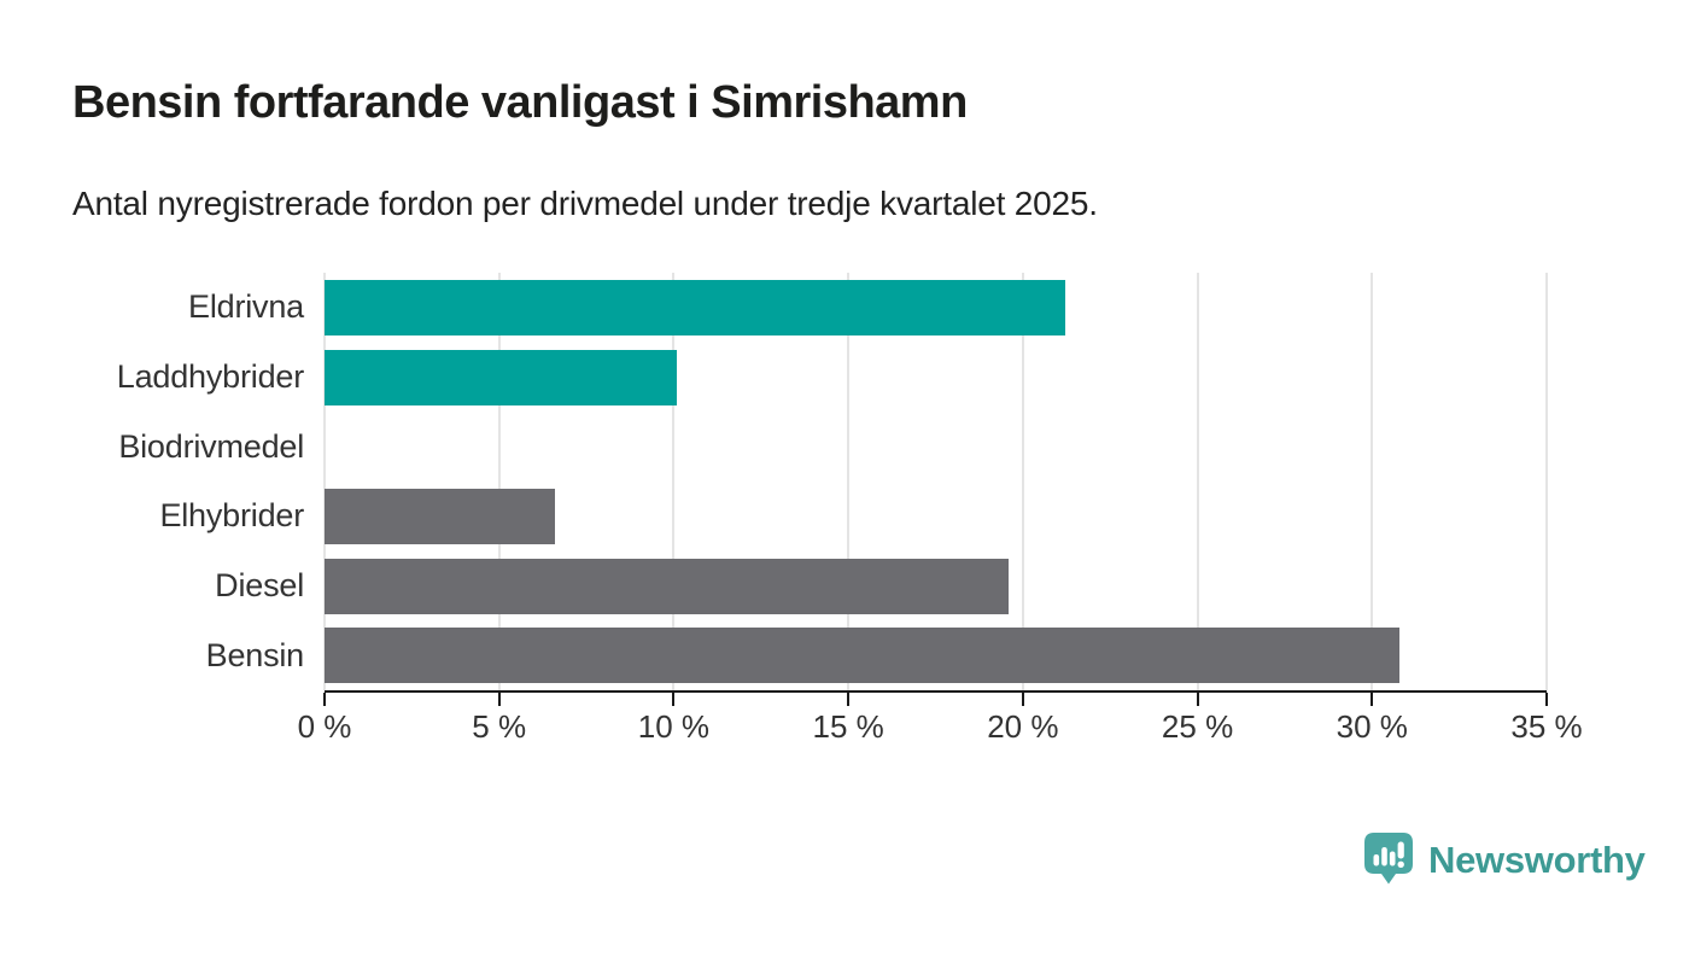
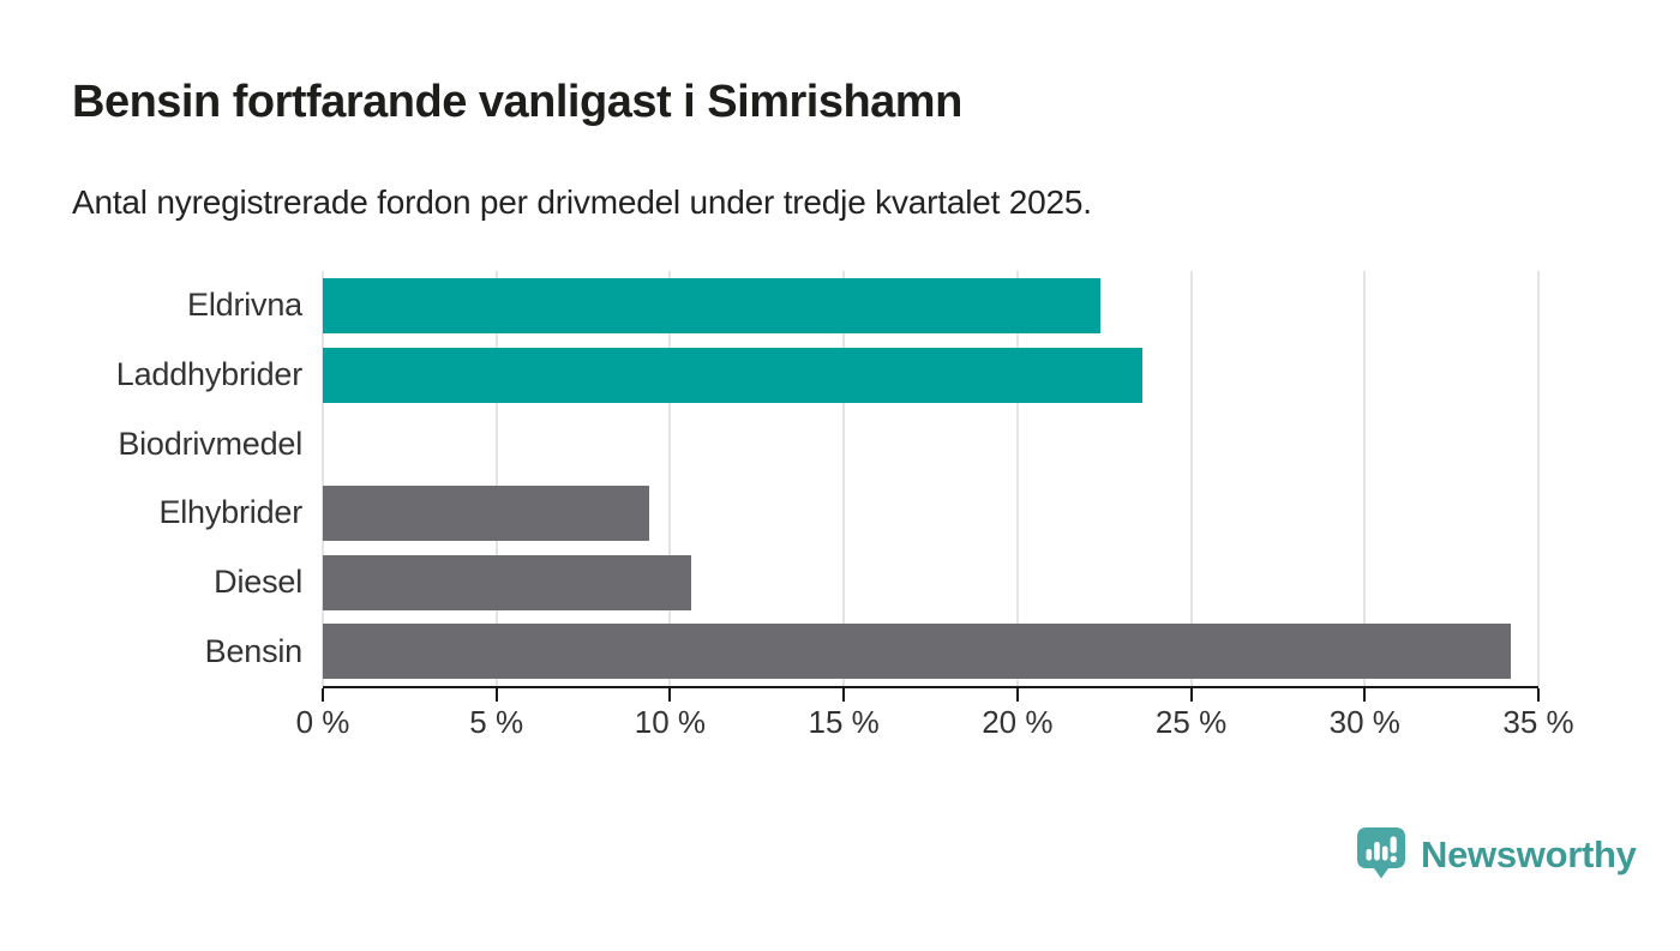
Eldrivna: 21.2% -> 22.4%
Laddhybrider: 10.1% -> 23.6%
Elhybrider: 6.6% -> 9.4%
Diesel: 19.6% -> 10.6%
Bensin: 30.8% -> 34.2%
